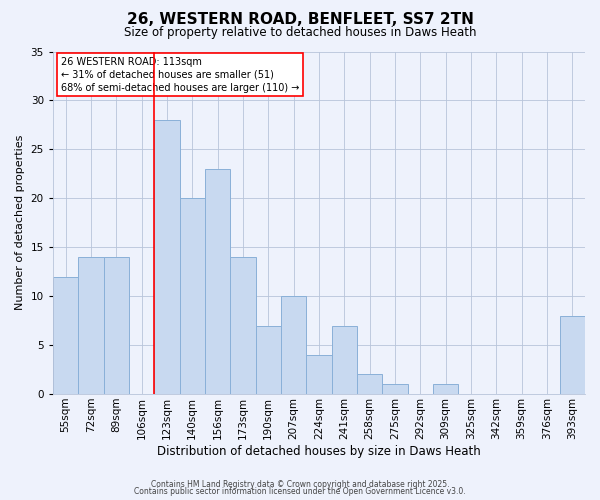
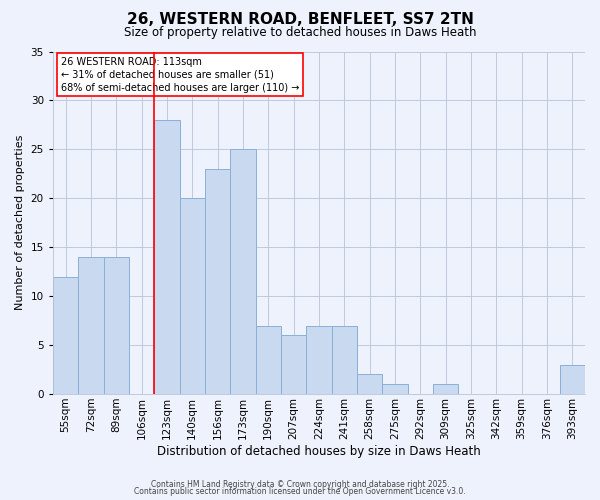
173sqm: 14 -> 25
207sqm: 10 -> 6
224sqm: 4 -> 7
393sqm: 8 -> 3
